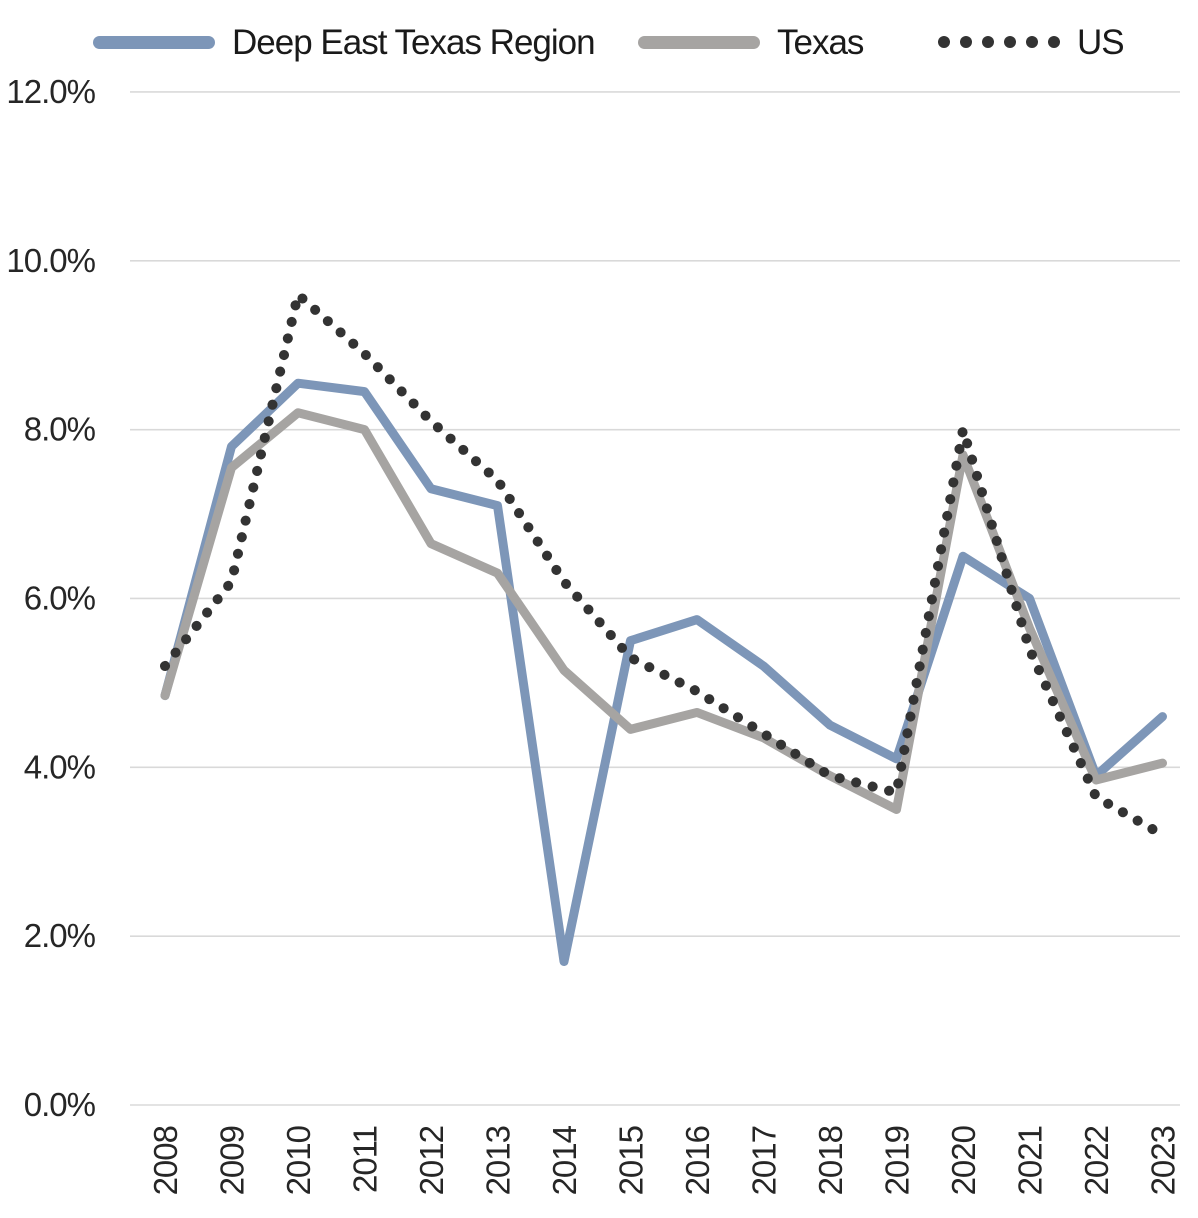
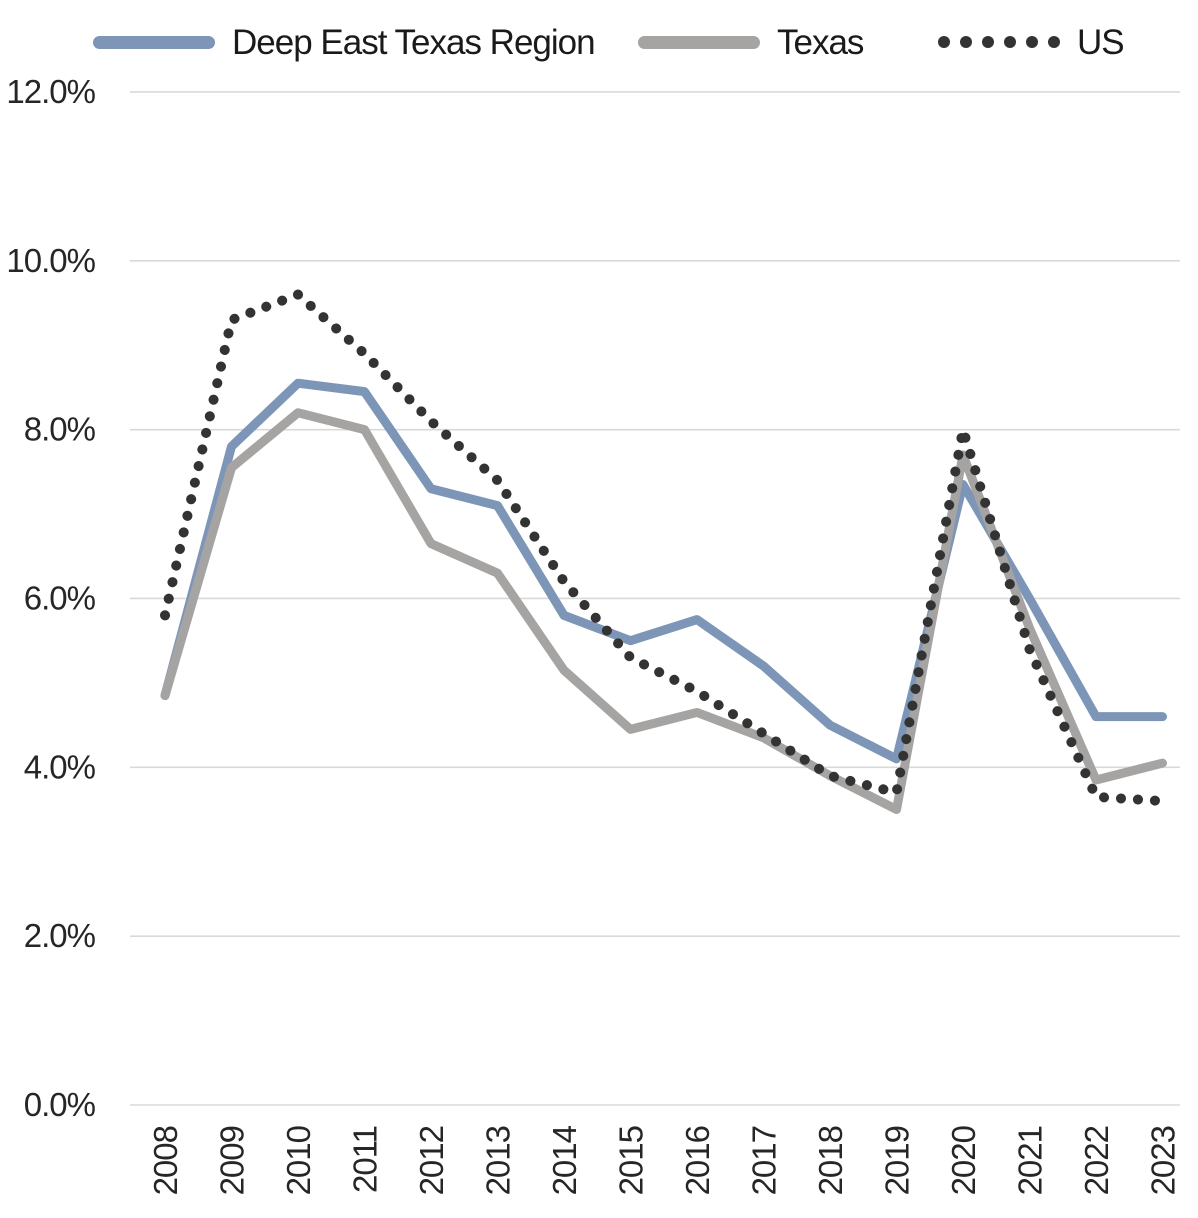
US/2008: 5.2% -> 5.8%
US/2009: 6.2% -> 9.3%
Deep East Texas Region/2014: 1.7% -> 5.8%
Deep East Texas Region/2020: 6.5% -> 7.3%
Deep East Texas Region/2022: 3.9% -> 4.6%
US/2023: 3.2% -> 3.6%
